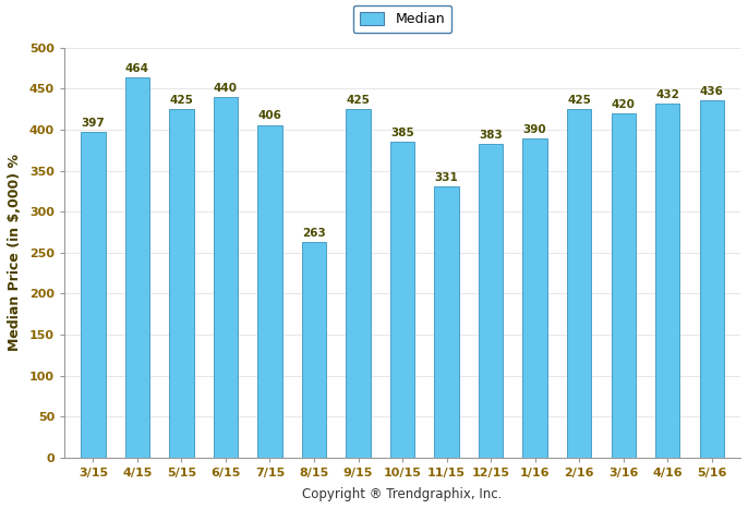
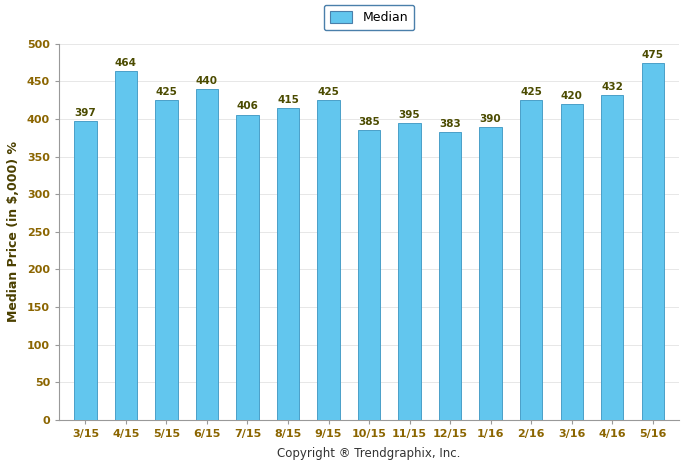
8/15: 263 -> 415
11/15: 331 -> 395
5/16: 436 -> 475
